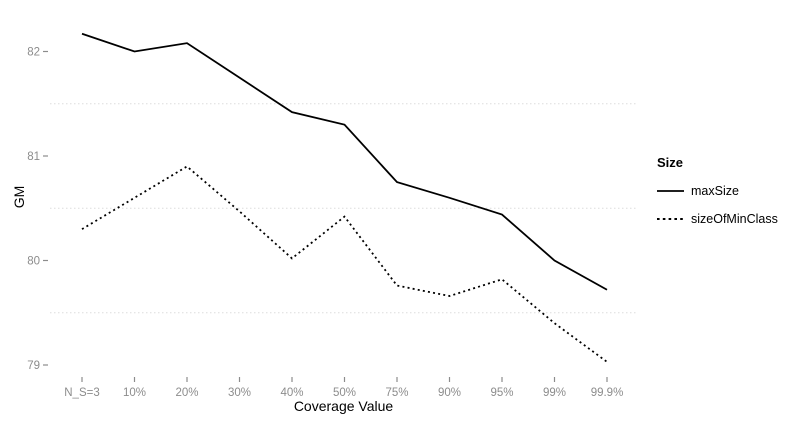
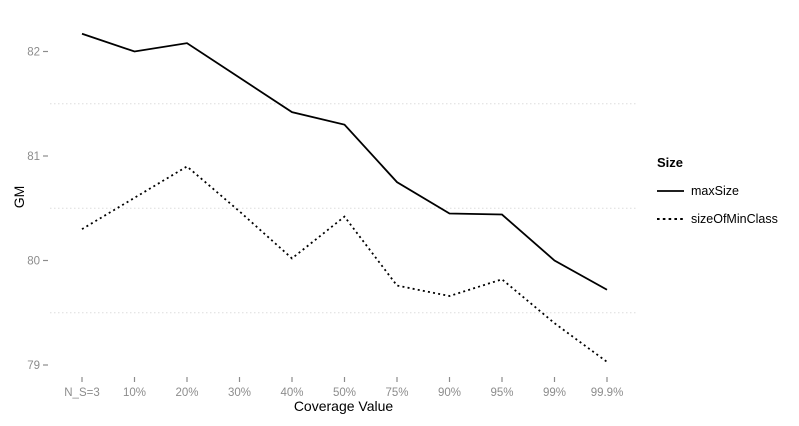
maxSize/90%: 80.60 -> 80.45
